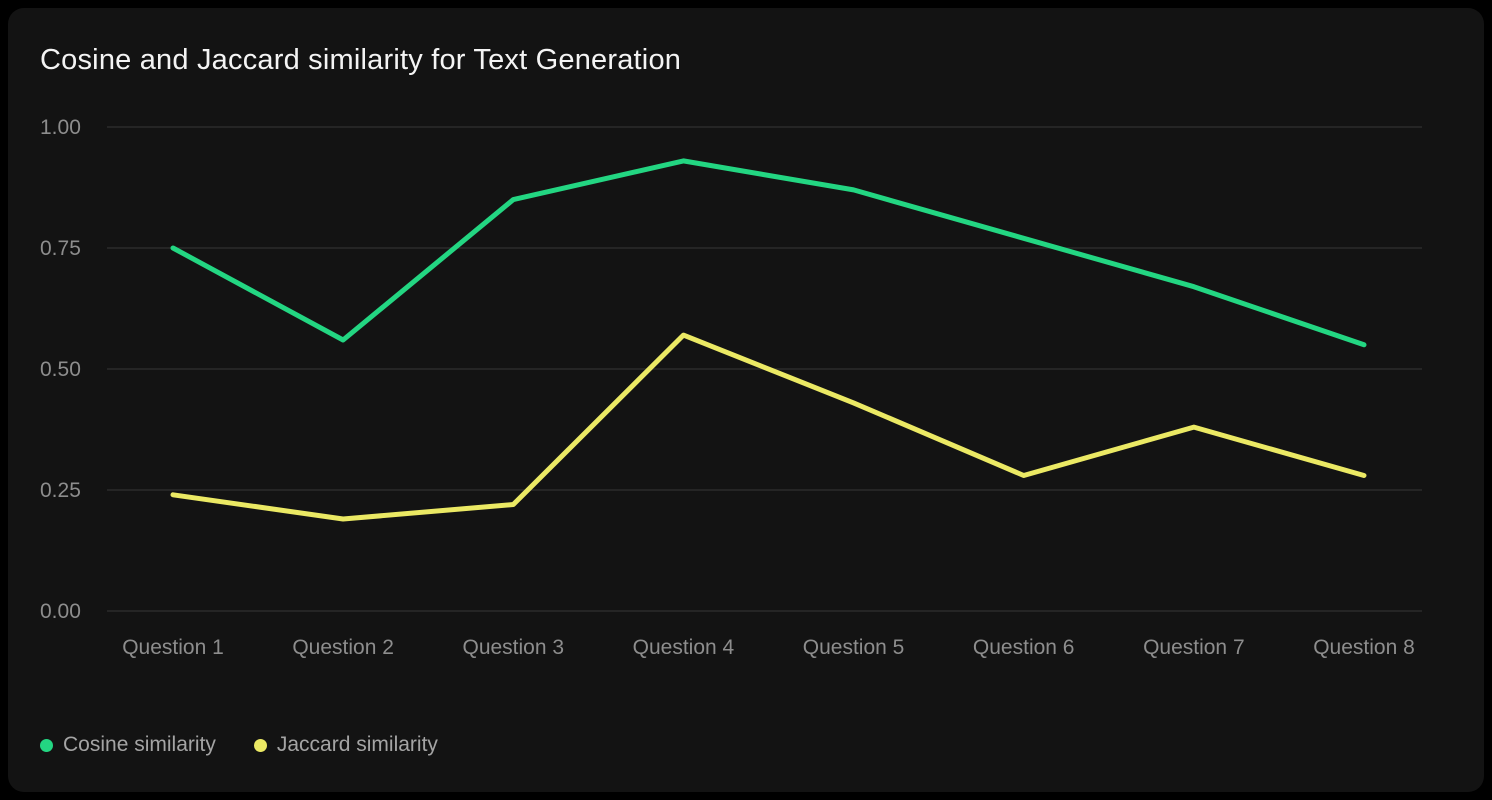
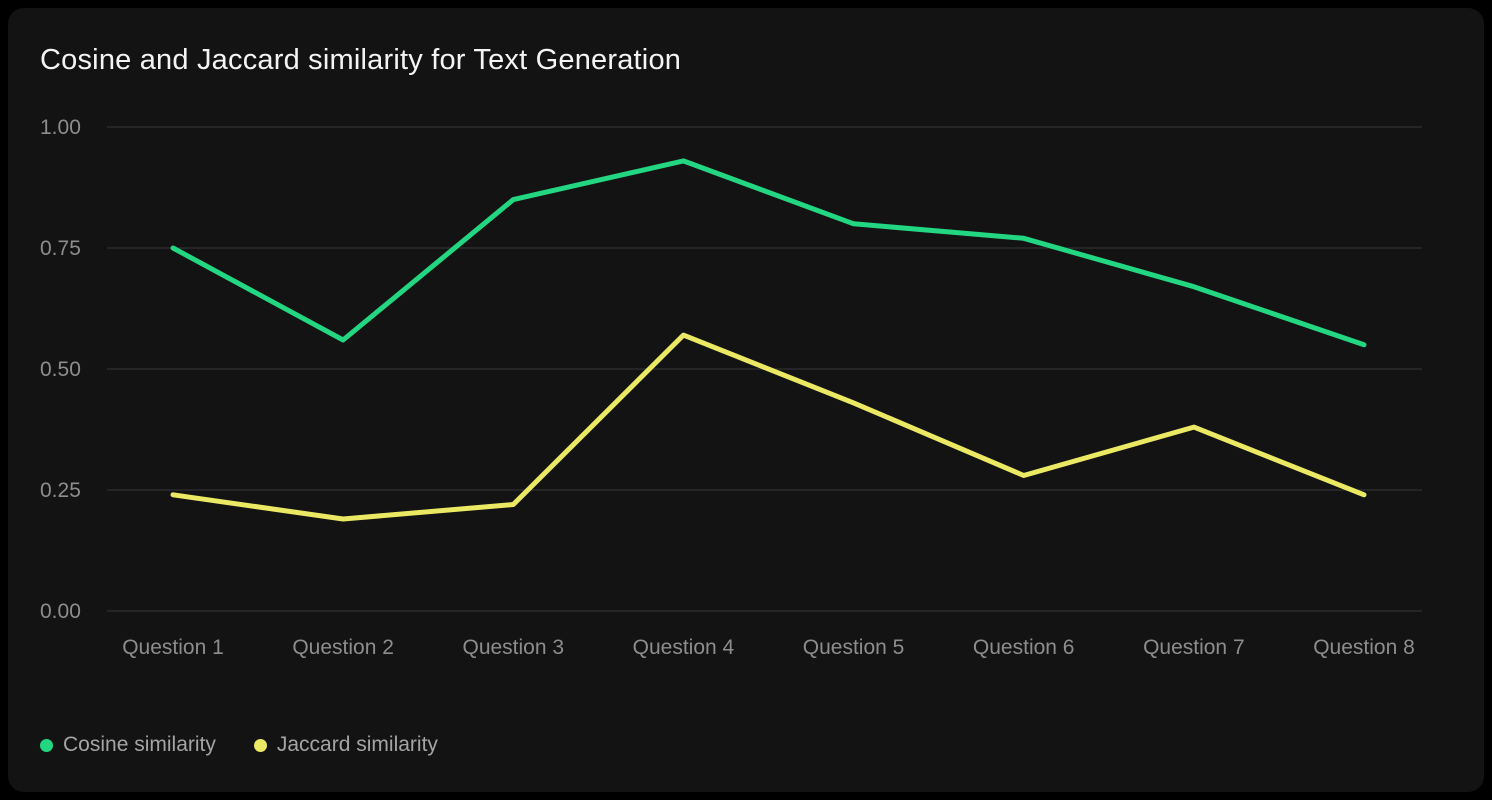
Cosine similarity/Question 5: 0.87 -> 0.80
Jaccard similarity/Question 8: 0.28 -> 0.24
